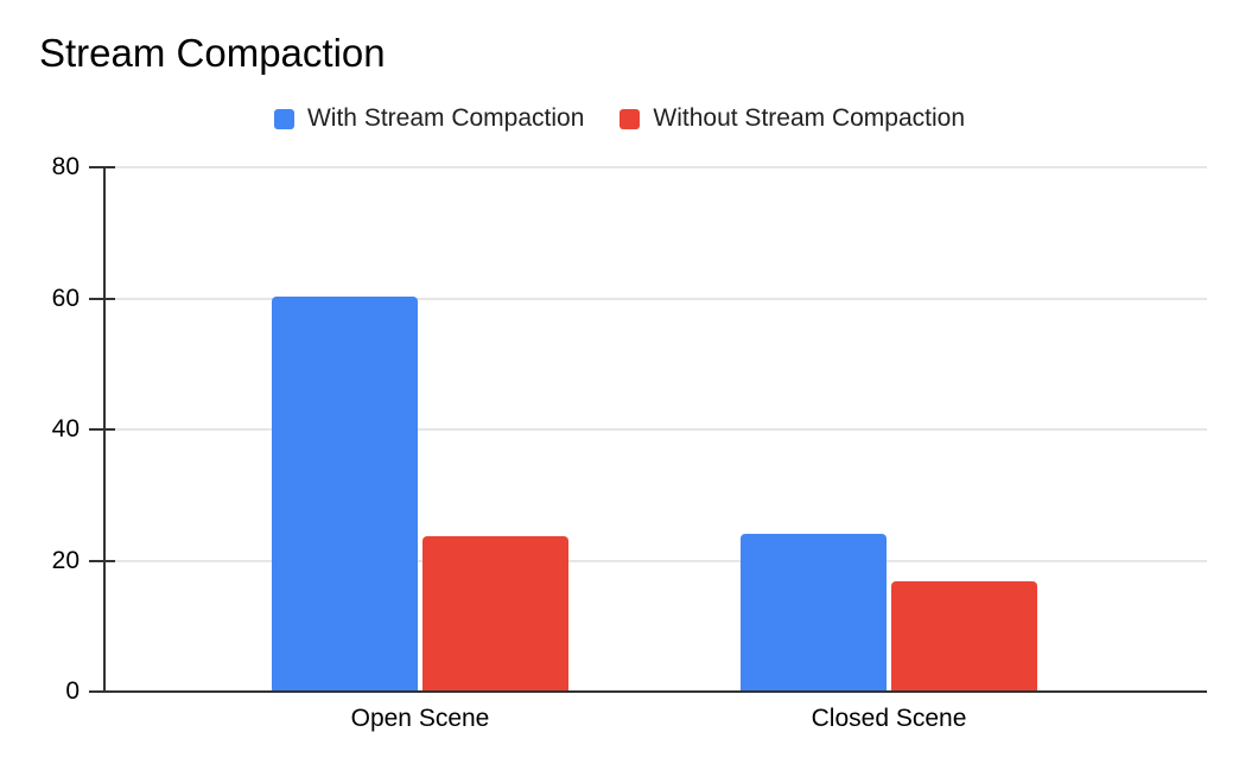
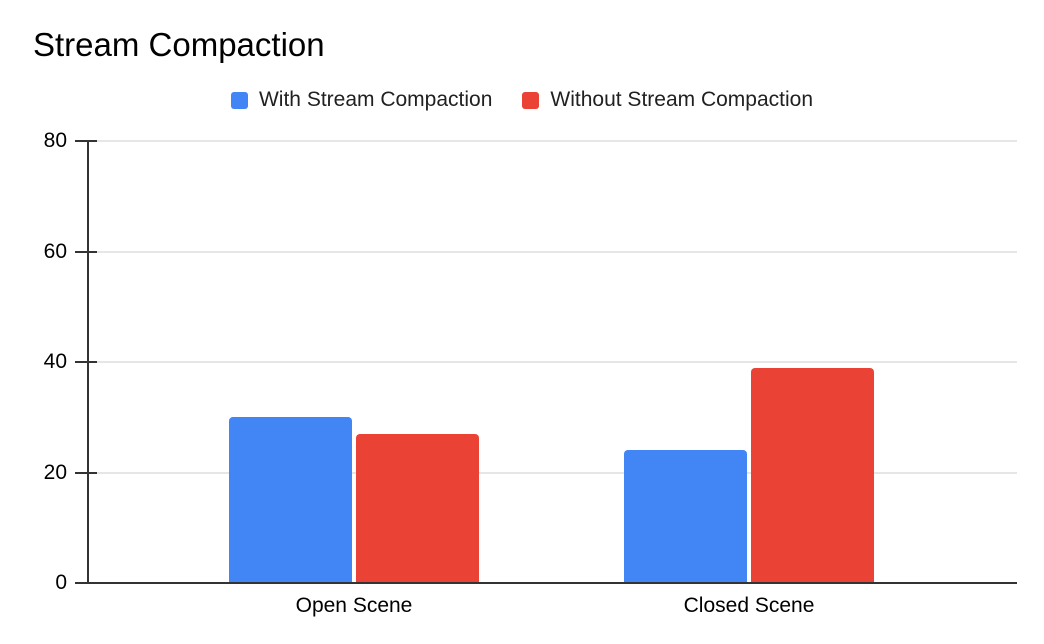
With Stream Compaction/Open Scene: 60 -> 30
Without Stream Compaction/Open Scene: 24 -> 27
Without Stream Compaction/Closed Scene: 17 -> 39
